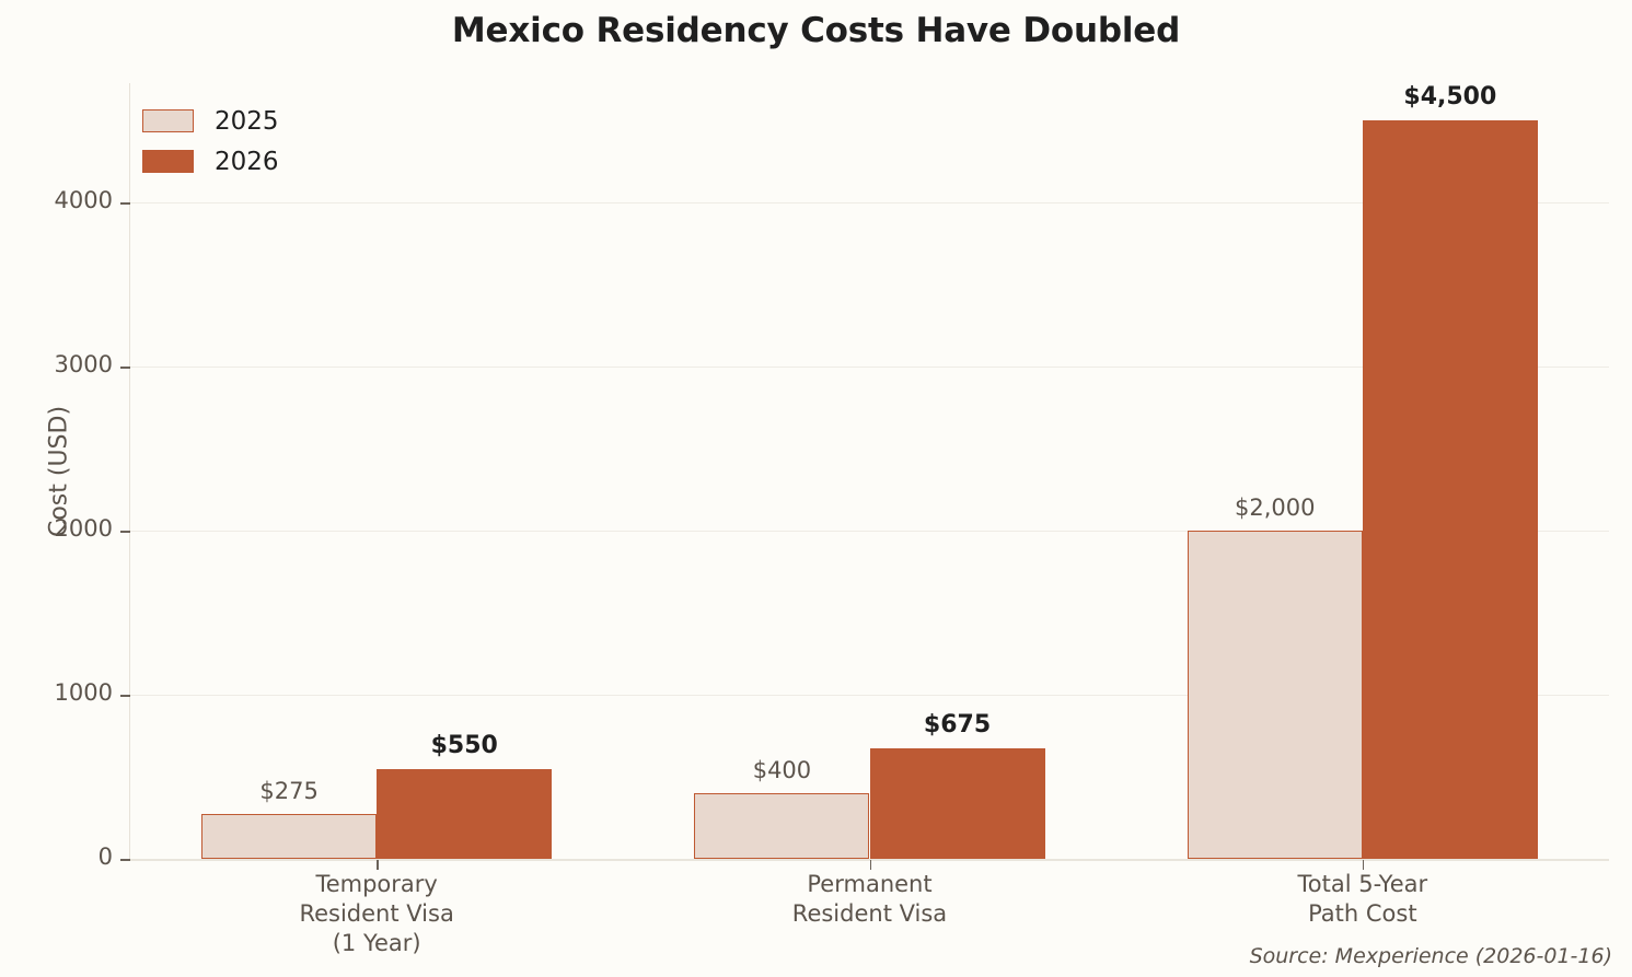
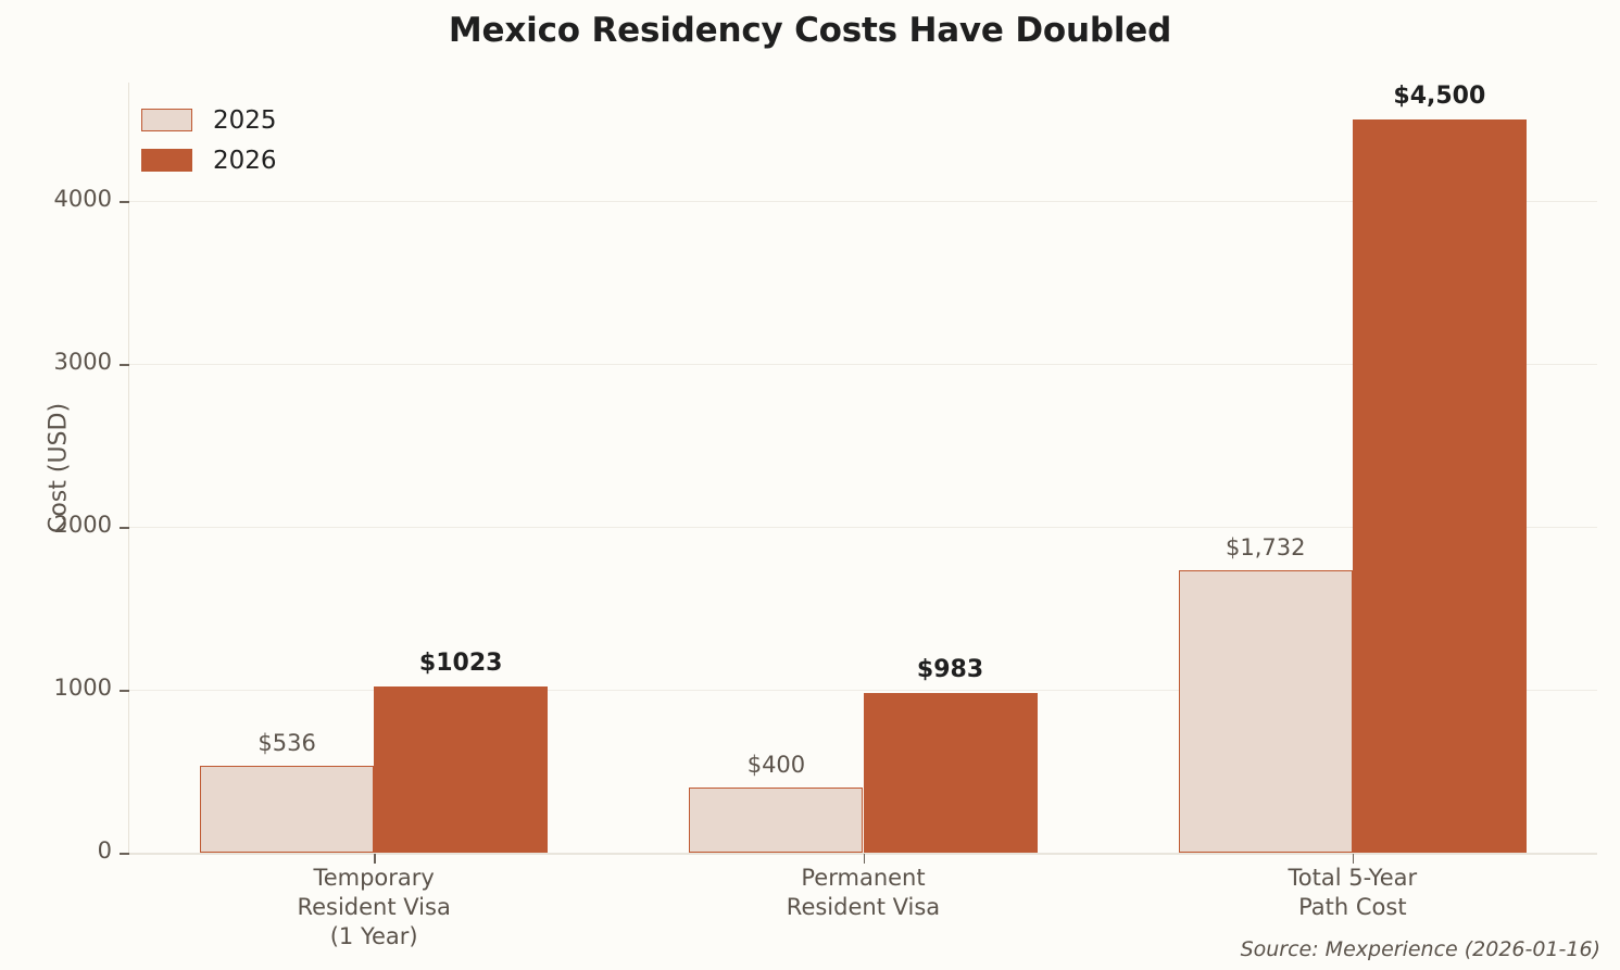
2025/Temporary Resident Visa (1 Year): $275 -> $536
2026/Temporary Resident Visa (1 Year): $550 -> $1023
2026/Permanent Resident Visa: $675 -> $983
2025/Total 5-Year Path Cost: $2,000 -> $1,732
